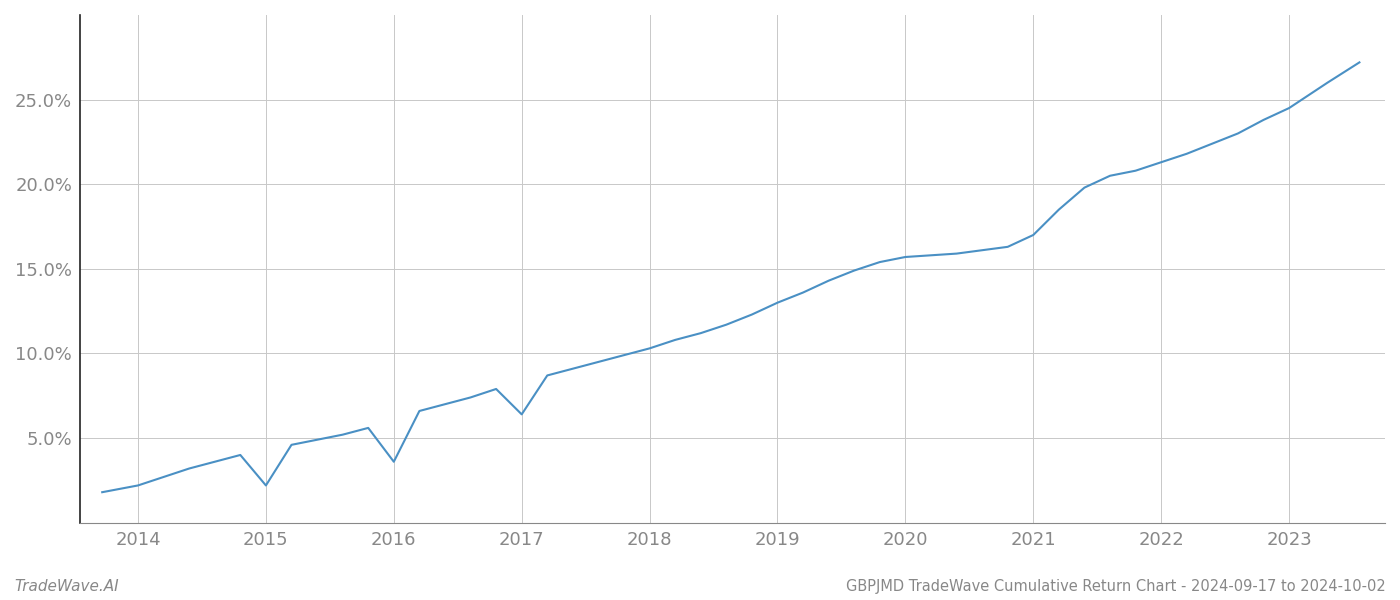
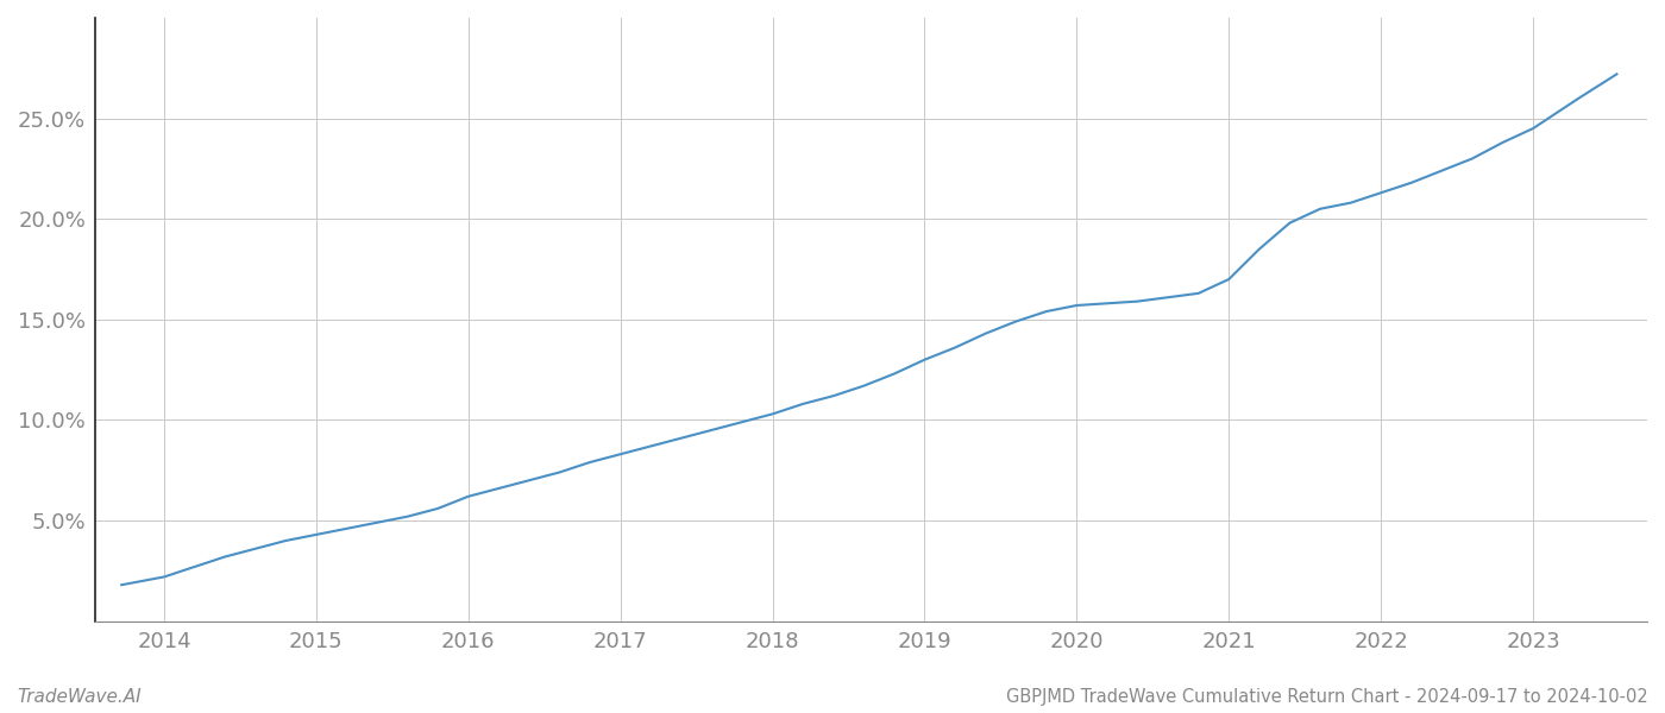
2015: 2.2% -> 4.3%
2016: 3.6% -> 6.2%
2017: 6.4% -> 8.3%
